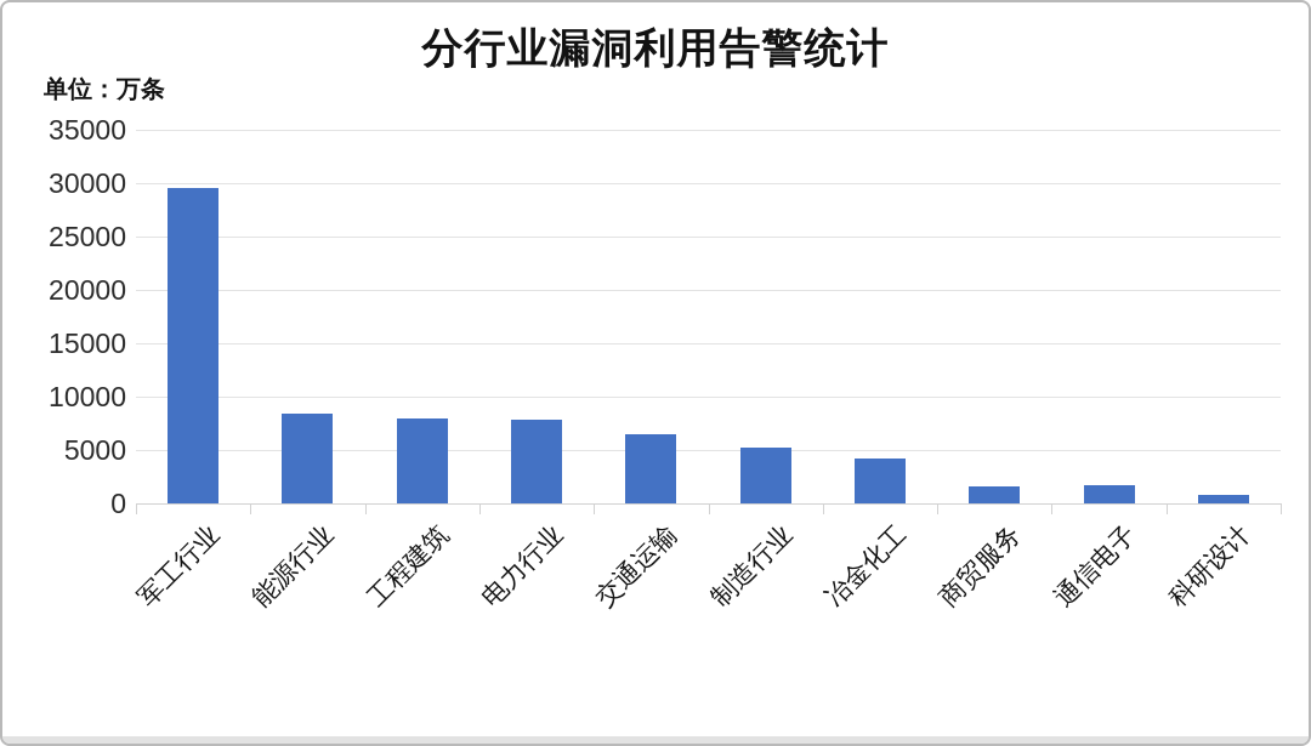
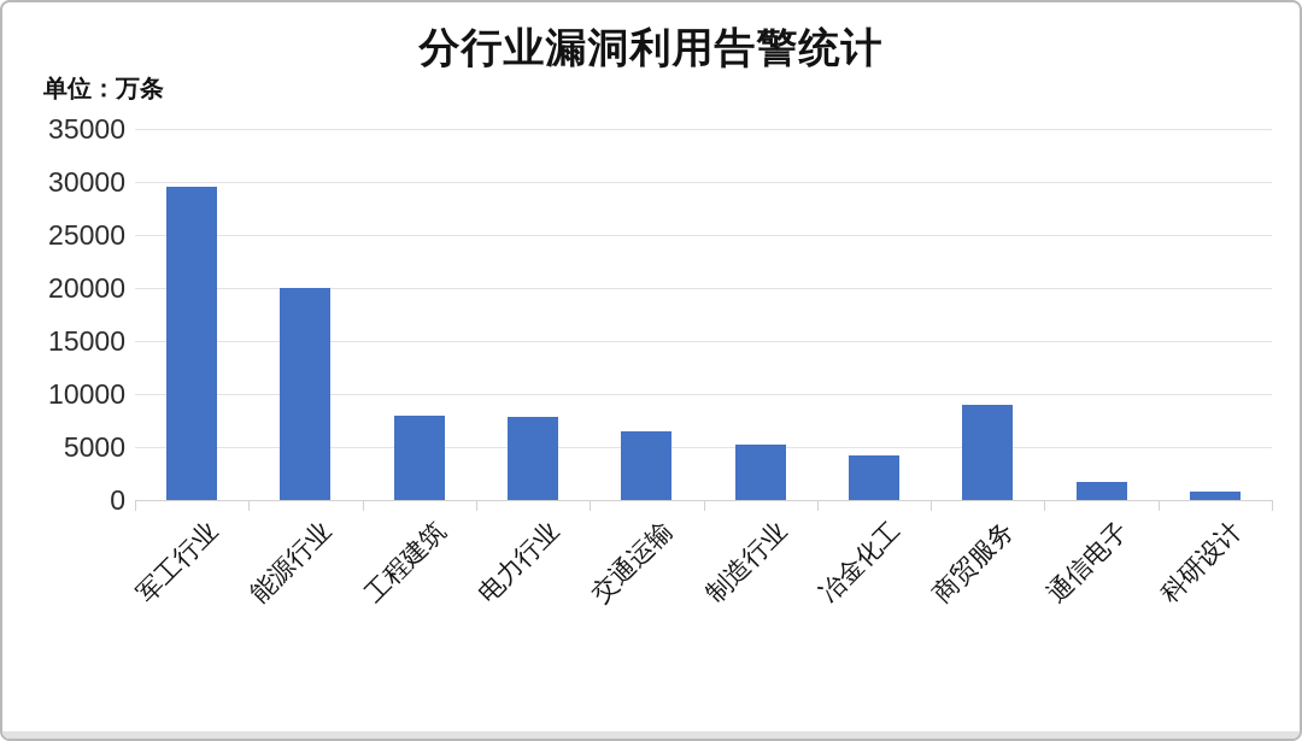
能源行业: 8000 -> 20000
商贸服务: 2000 -> 9000
